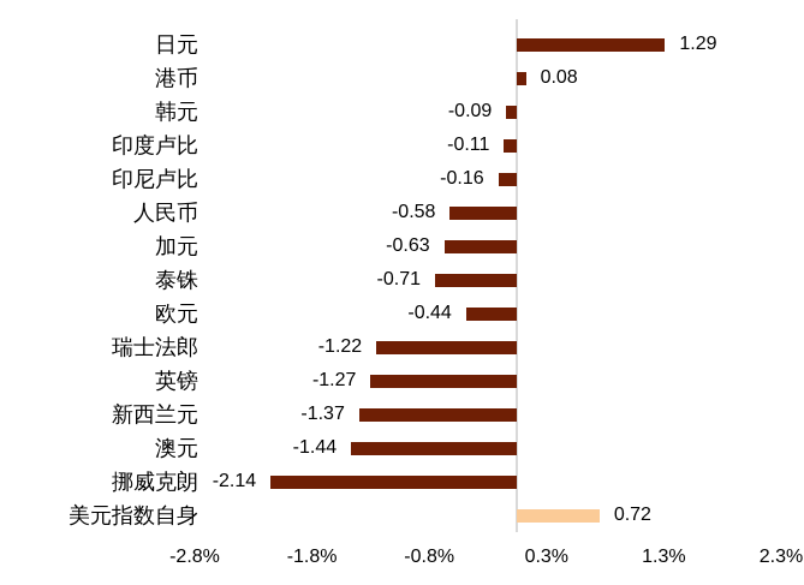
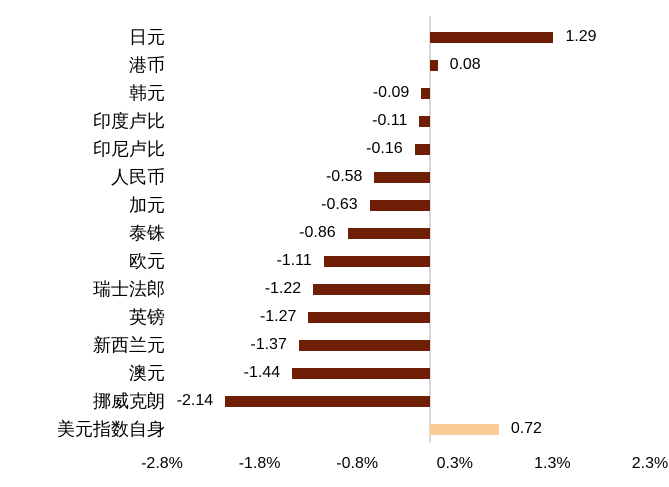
泰铢: -0.71 -> -0.86
欧元: -0.44 -> -1.11
